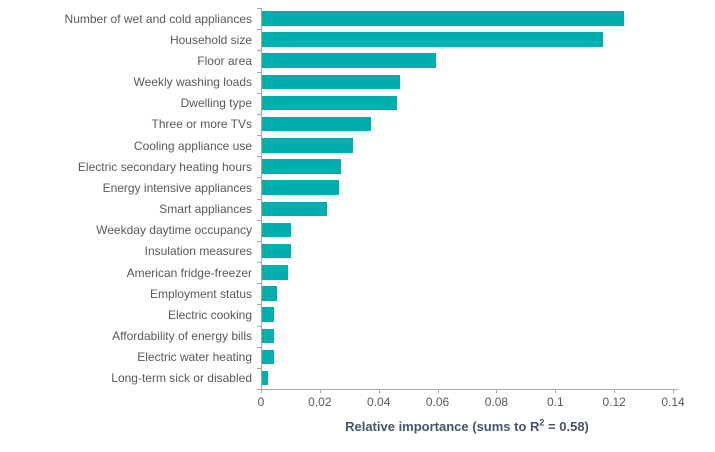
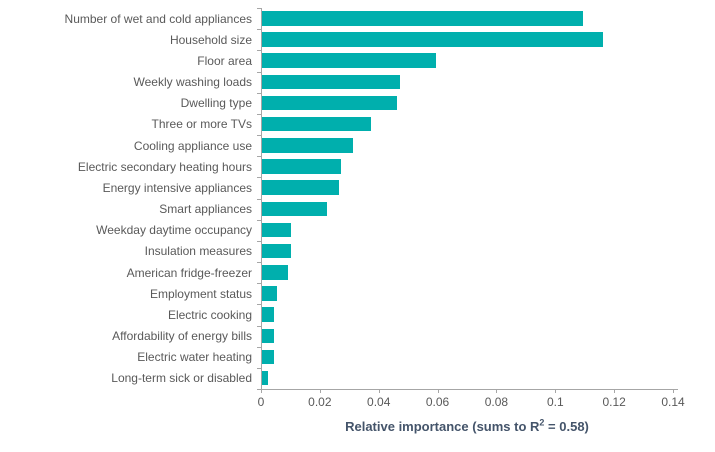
Number of wet and cold appliances: 0.123 -> 0.109
